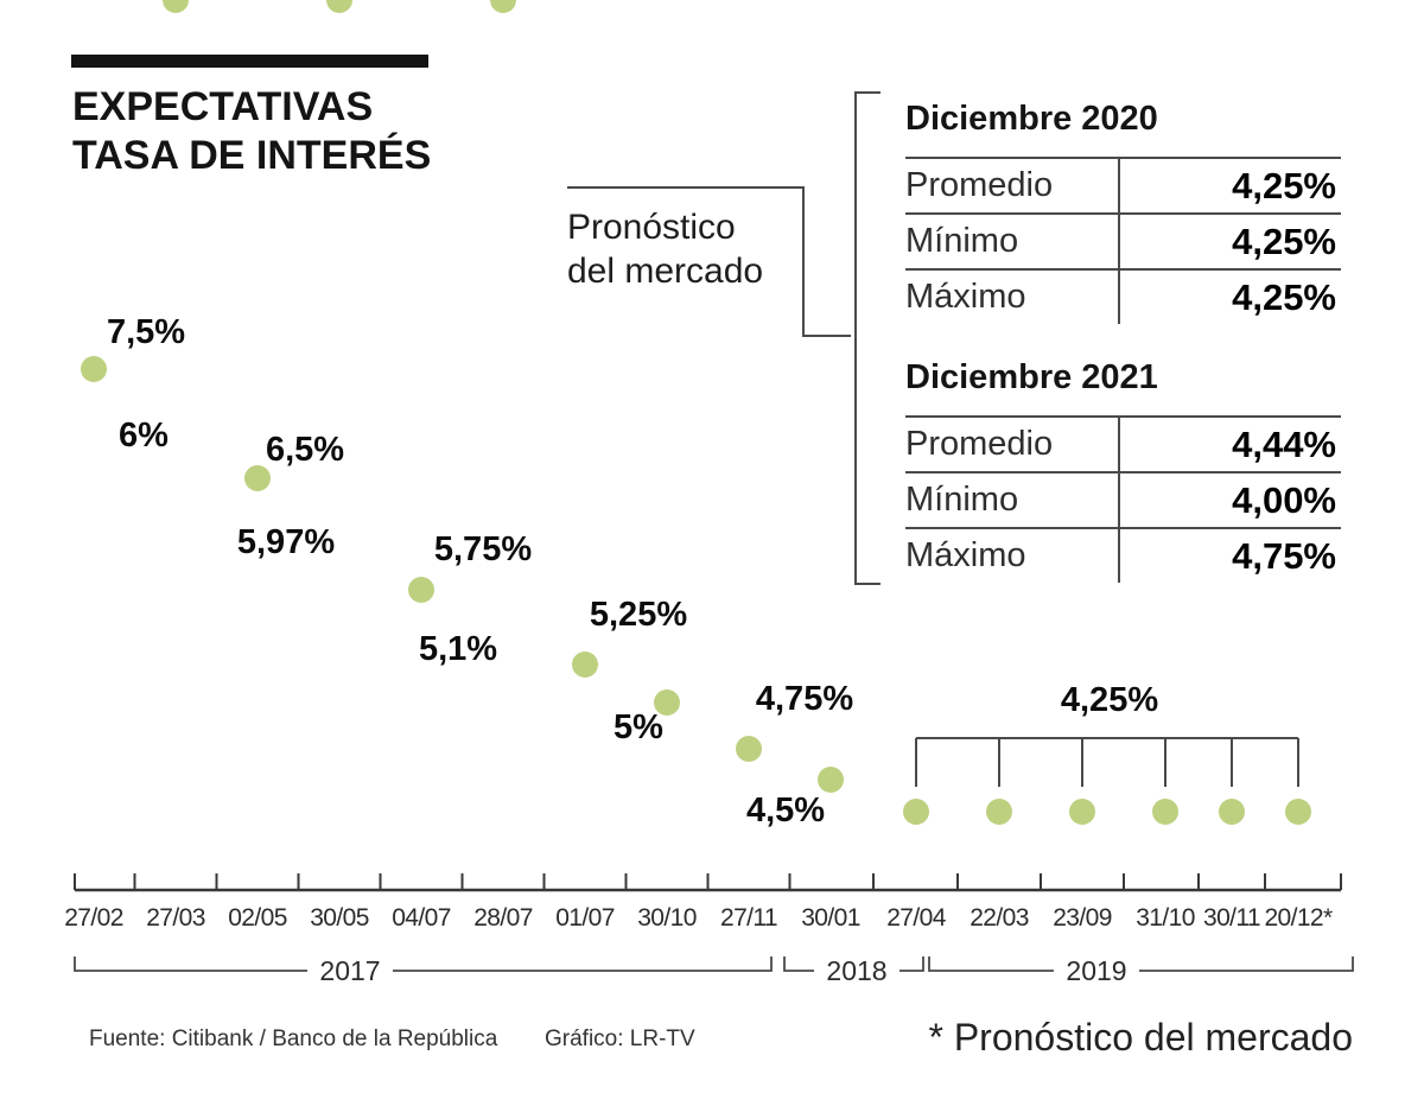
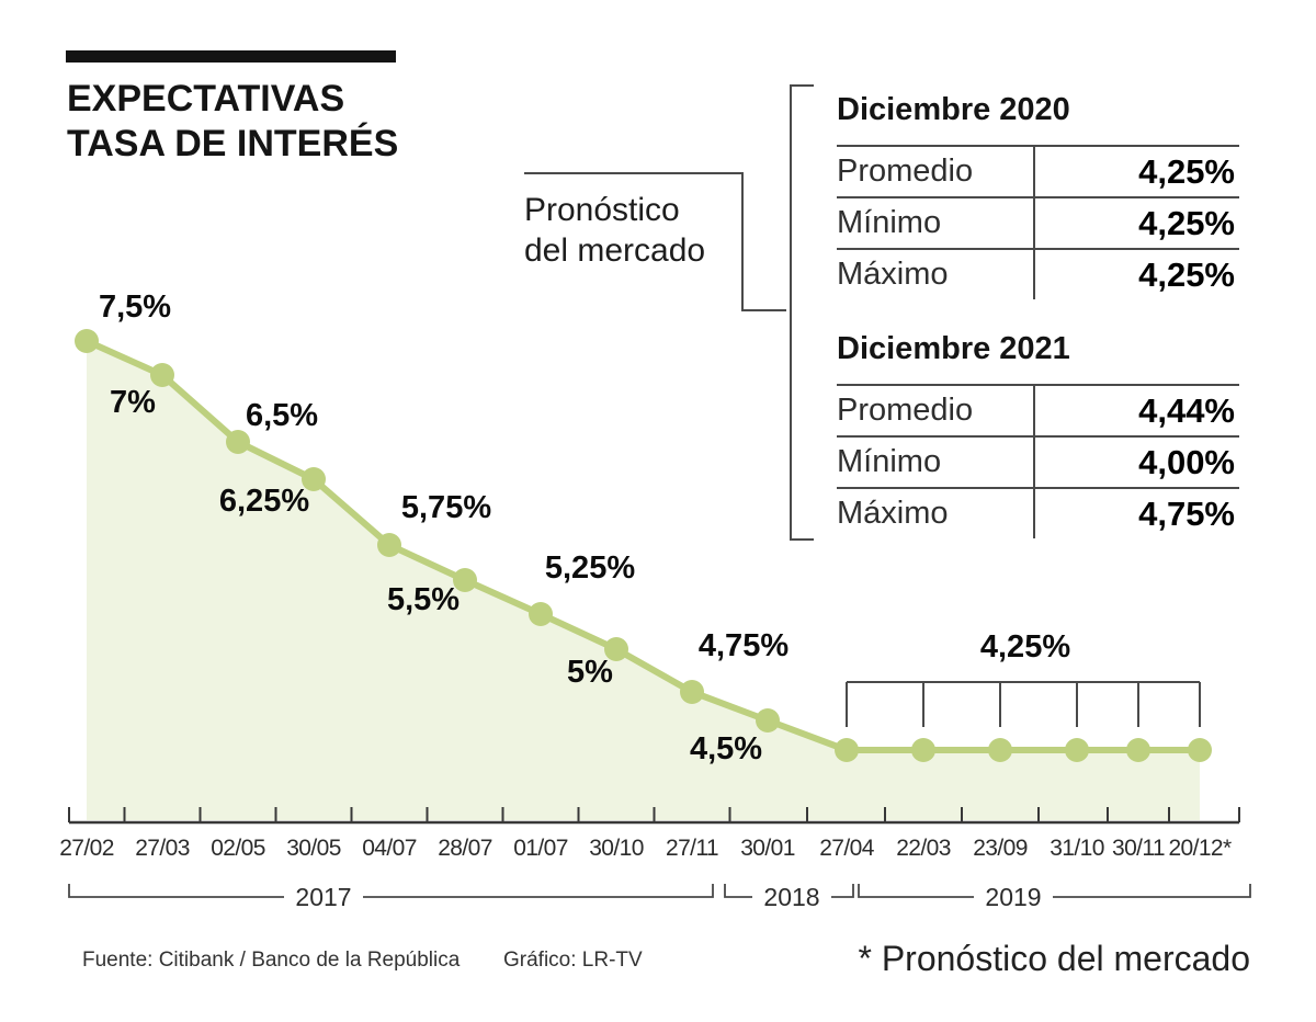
27/03: 6% -> 7%
30/05: 5,97% -> 6,25%
28/07: 5,1% -> 5,5%
